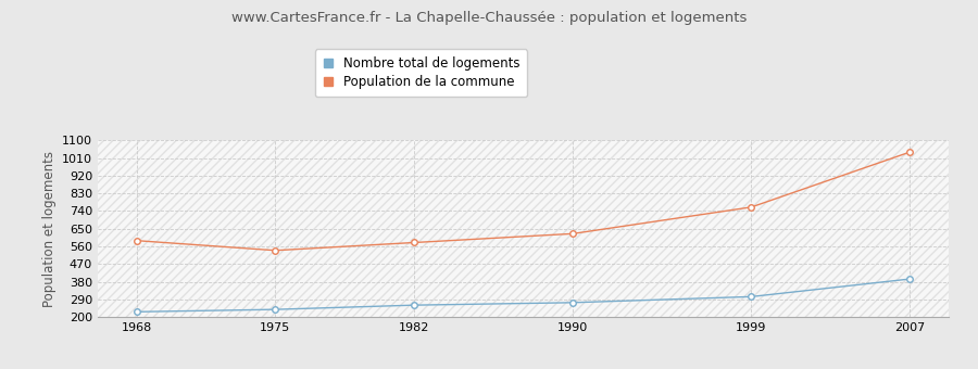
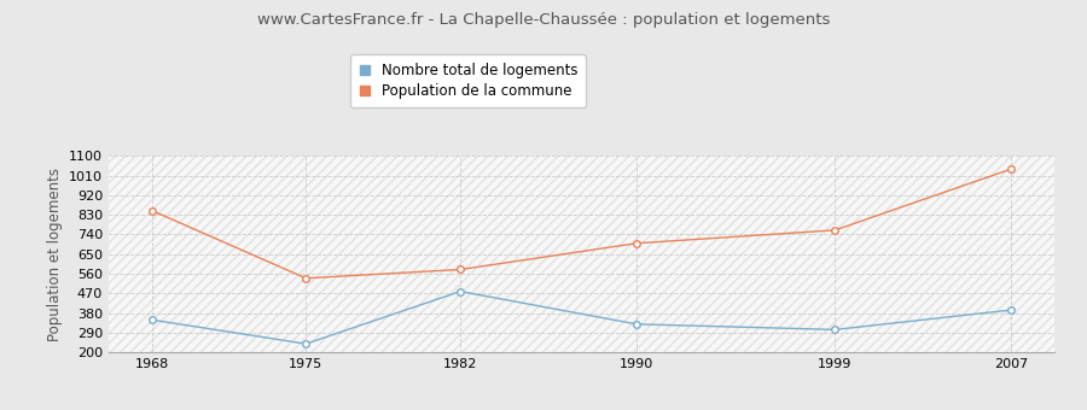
Population de la commune/1968: 590 -> 850
Nombre total de logements/1968: 230 -> 350
Nombre total de logements/1982: 260 -> 480
Population de la commune/1990: 620 -> 700
Nombre total de logements/1990: 280 -> 330
